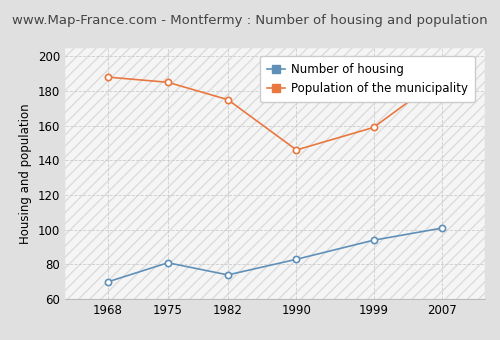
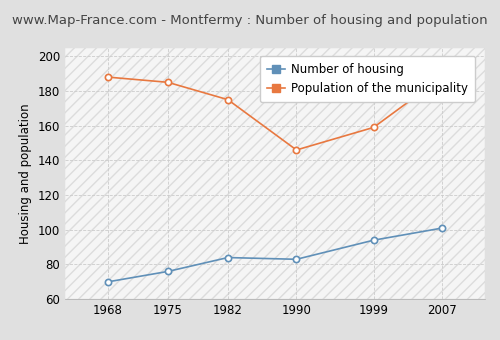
Number of housing/1975: 81 -> 76
Number of housing/1982: 74 -> 84
